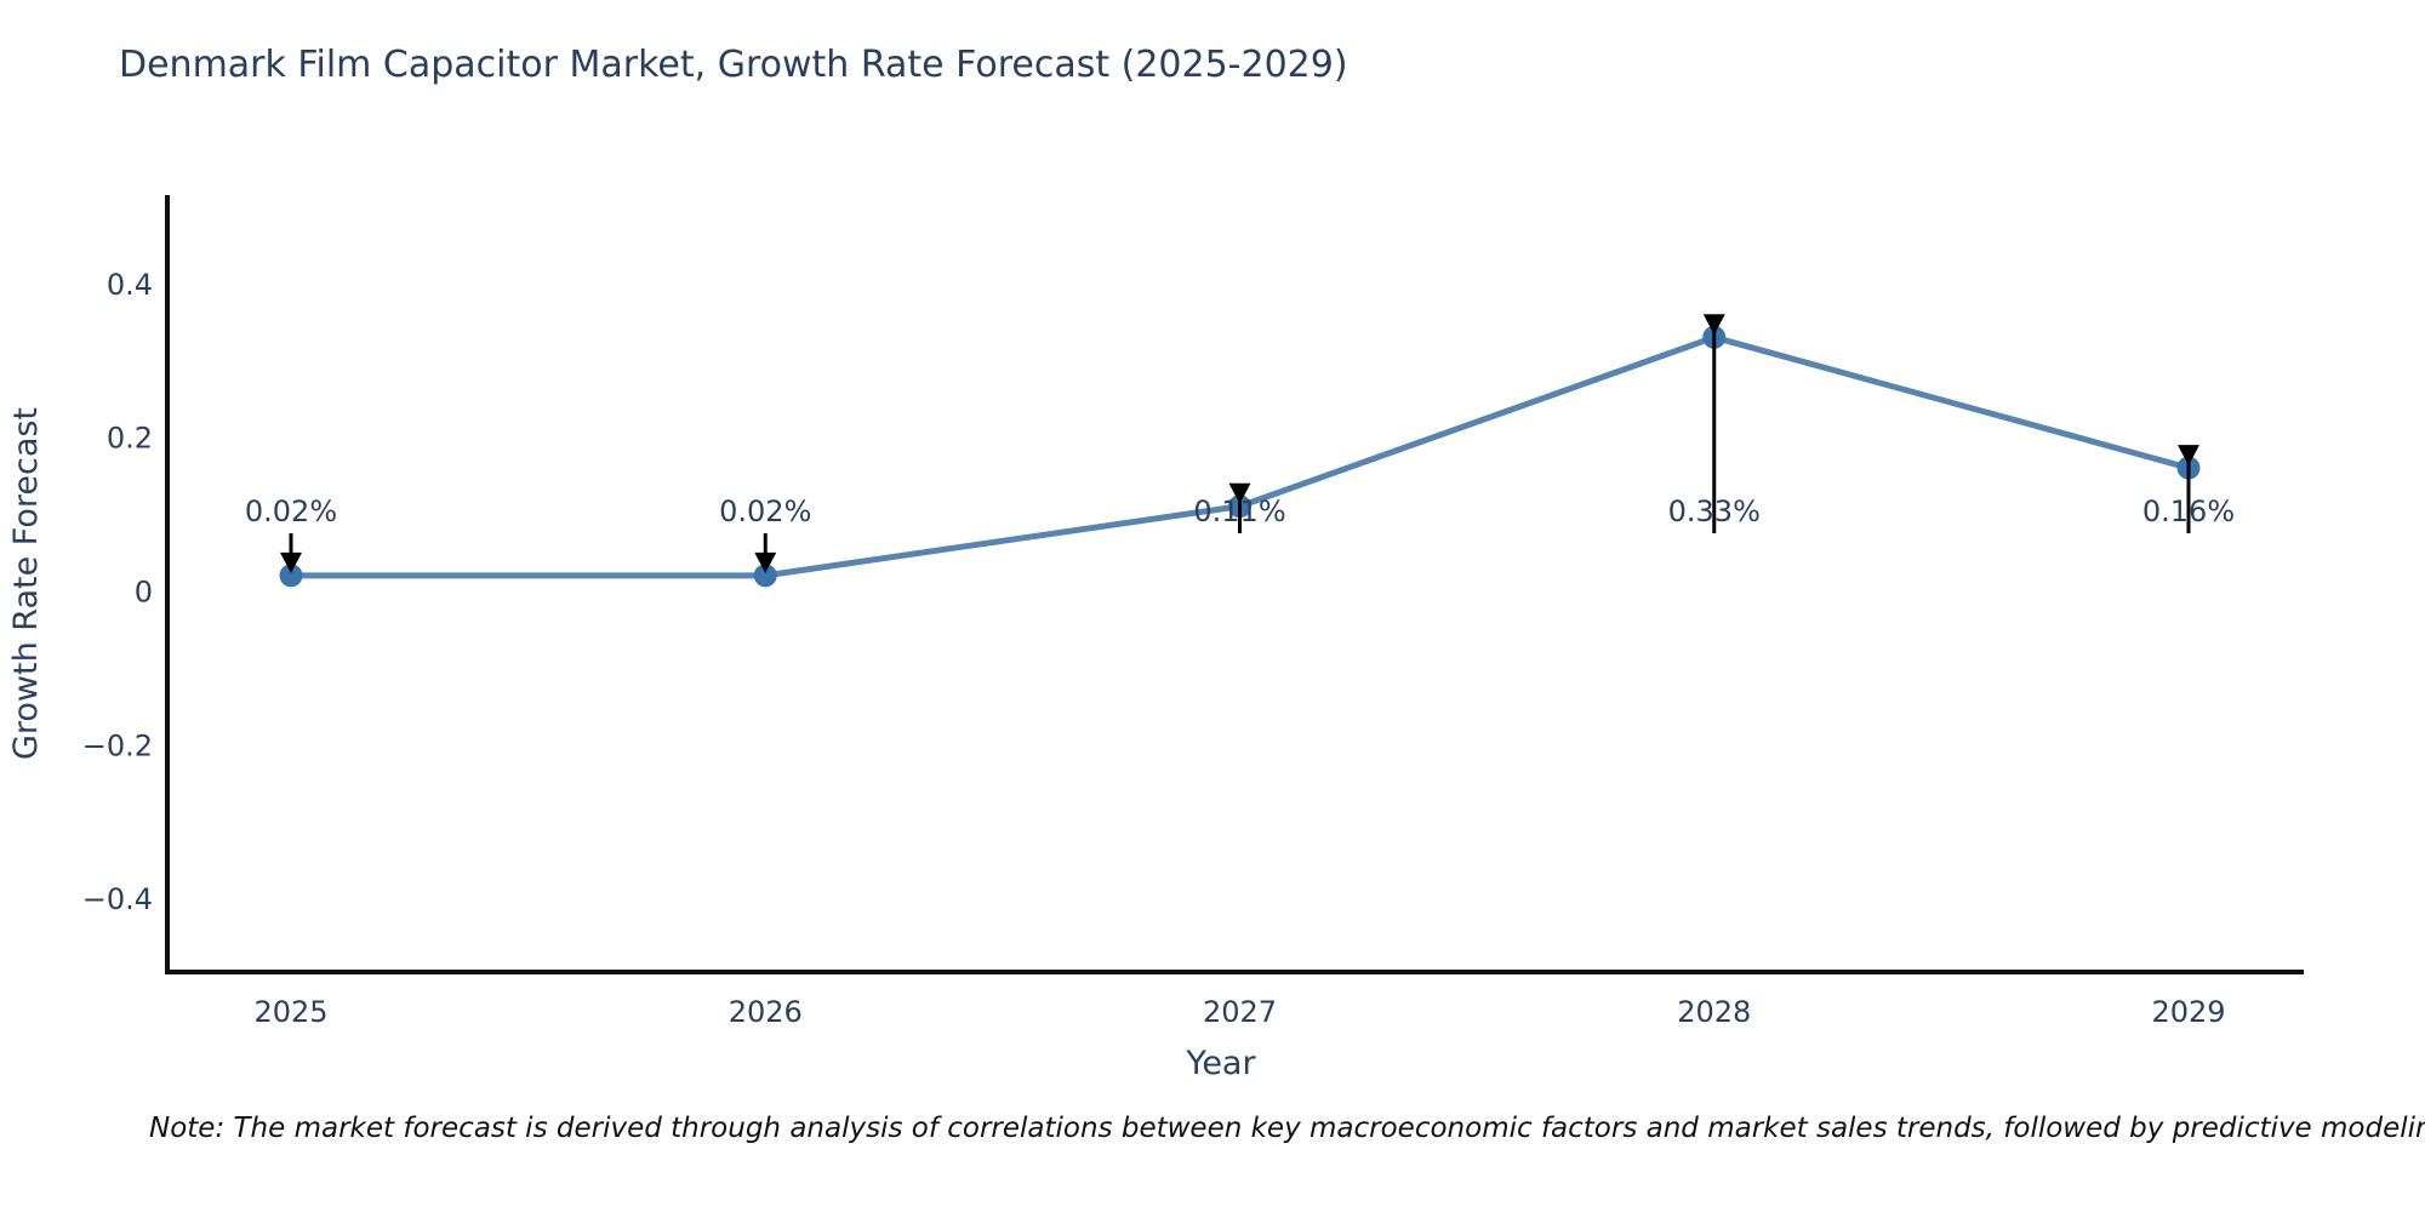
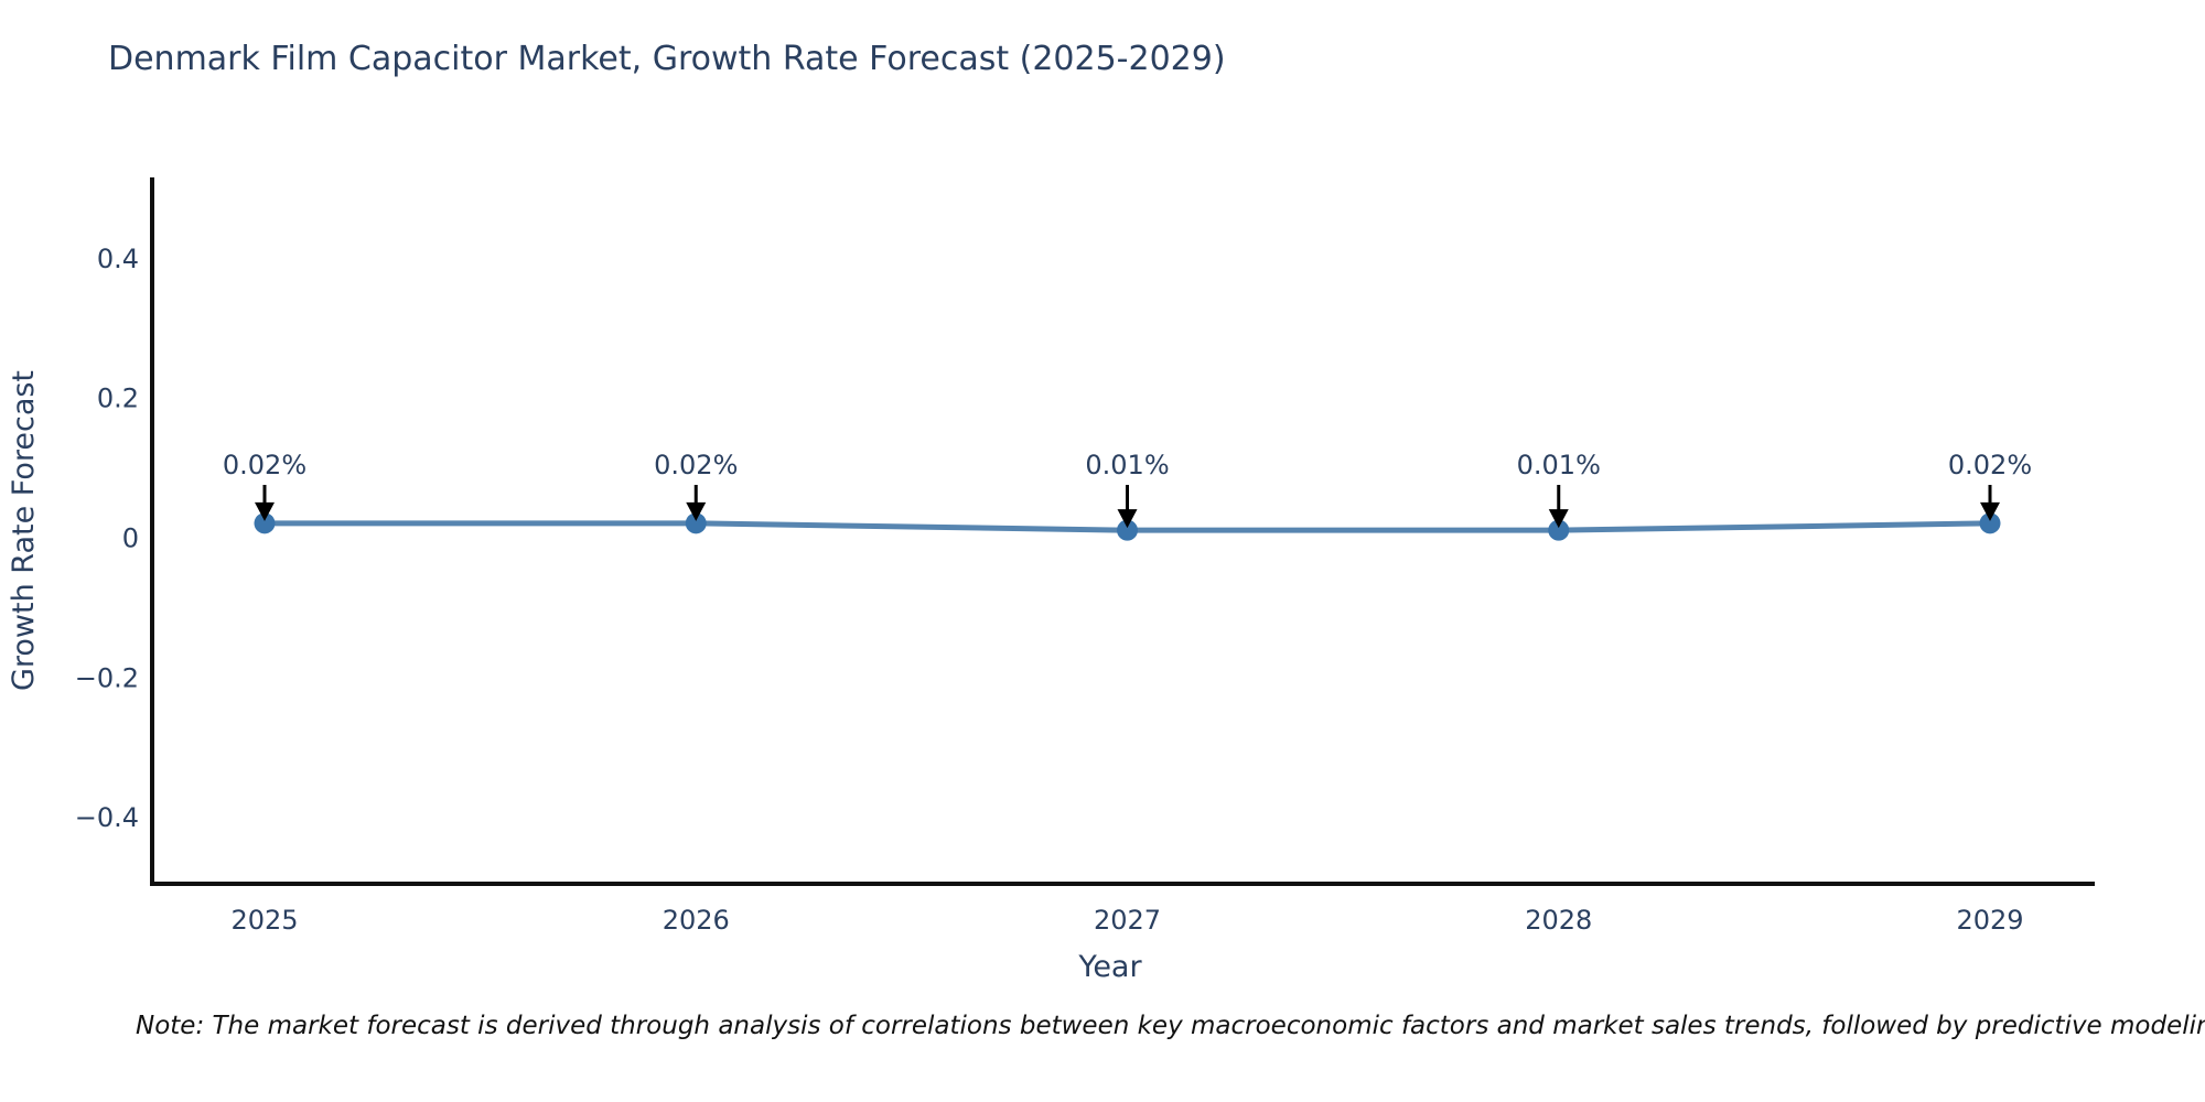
2027: 0.11% -> 0.01%
2028: 0.33% -> 0.01%
2029: 0.16% -> 0.02%
